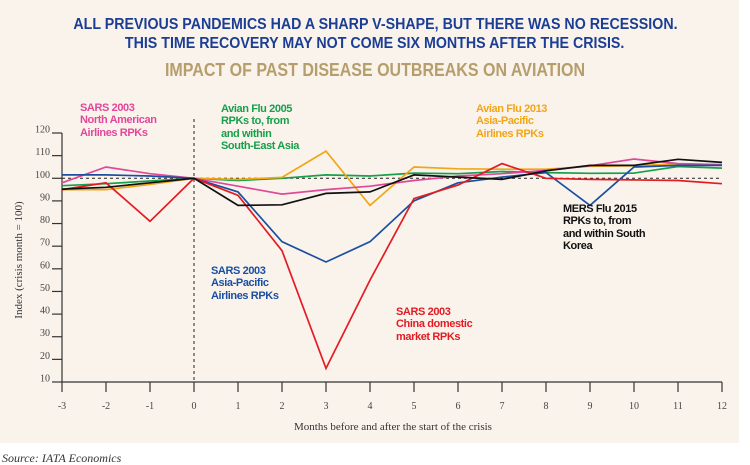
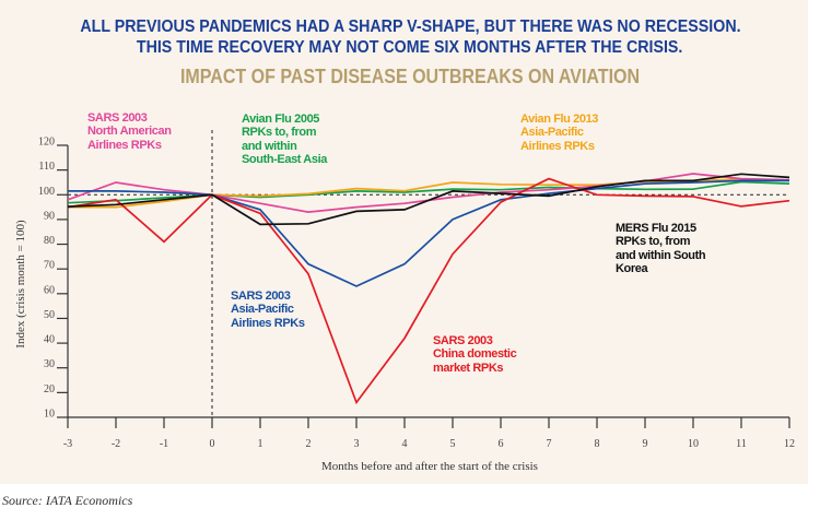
Avian Flu 2013 Asia-Pacific Airlines RPKs/3: 112 -> 102
Avian Flu 2013 Asia-Pacific Airlines RPKs/4: 88 -> 102
SARS 2003 China domestic market RPKs/4: 55 -> 42
SARS 2003 China domestic market RPKs/5: 91 -> 76
SARS 2003 Asia-Pacific Airlines RPKs/9: 88 -> 104
SARS 2003 China domestic market RPKs/11: 99 -> 95
